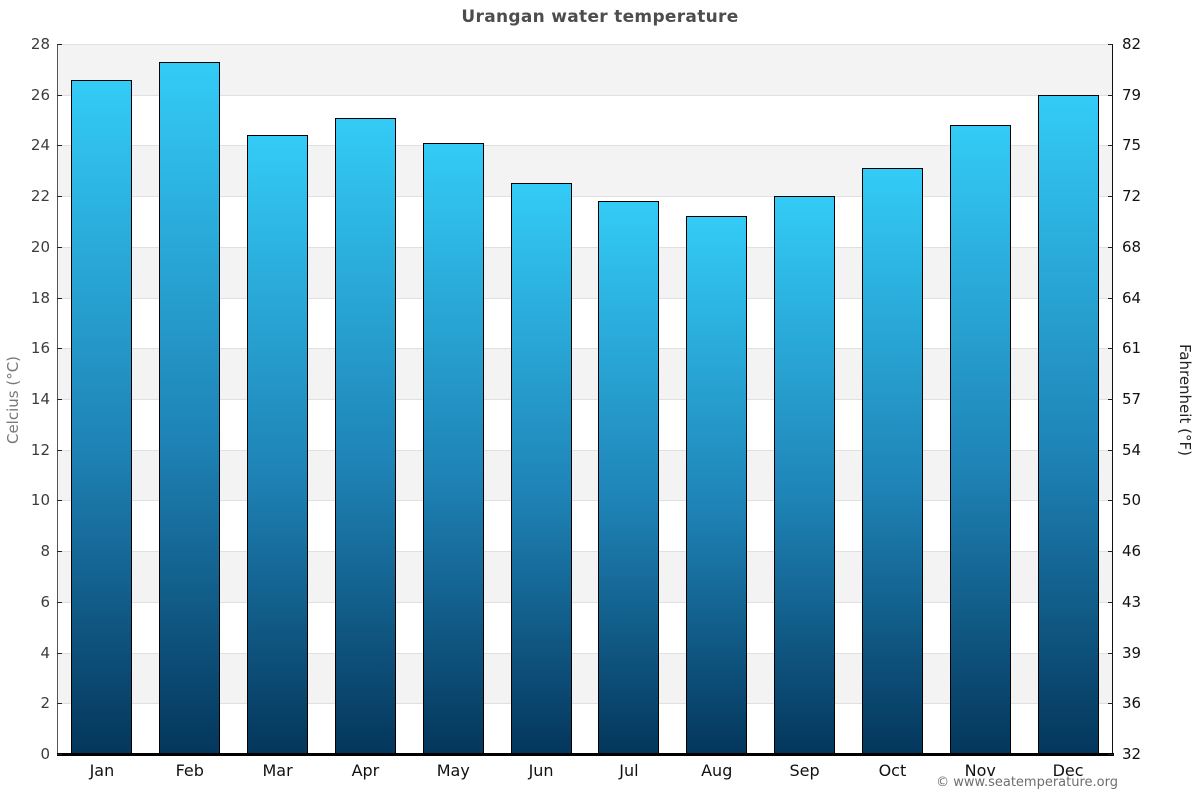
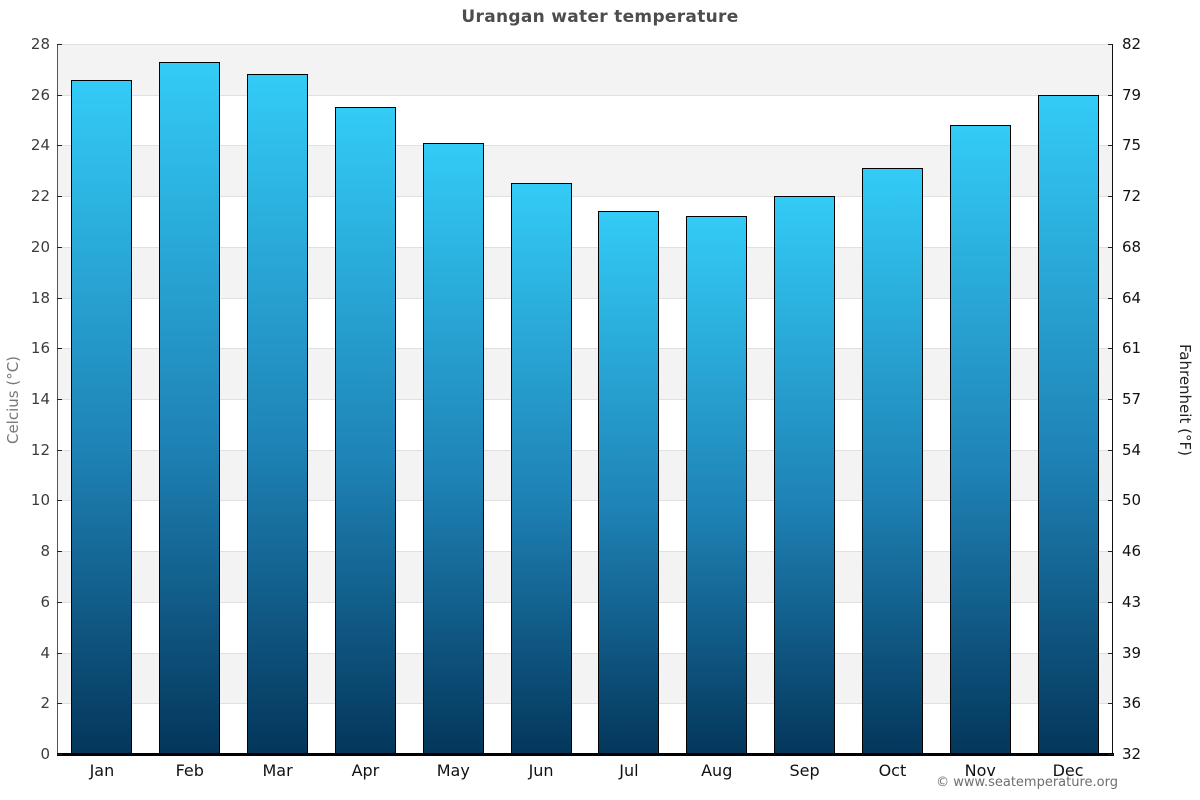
Mar: 24.4 -> 26.8
Apr: 25.1 -> 25.5
Jul: 21.8 -> 21.4
